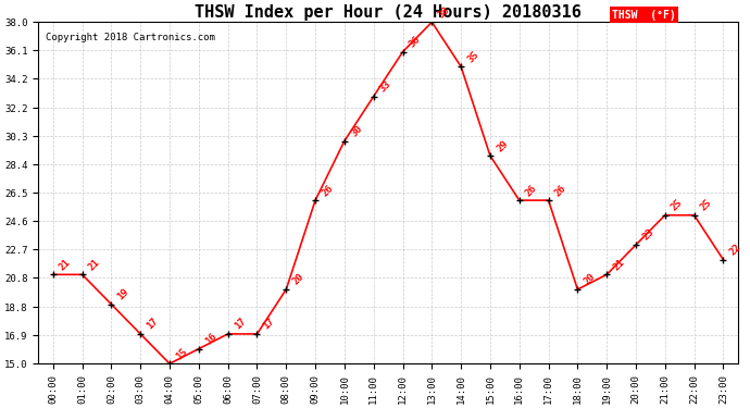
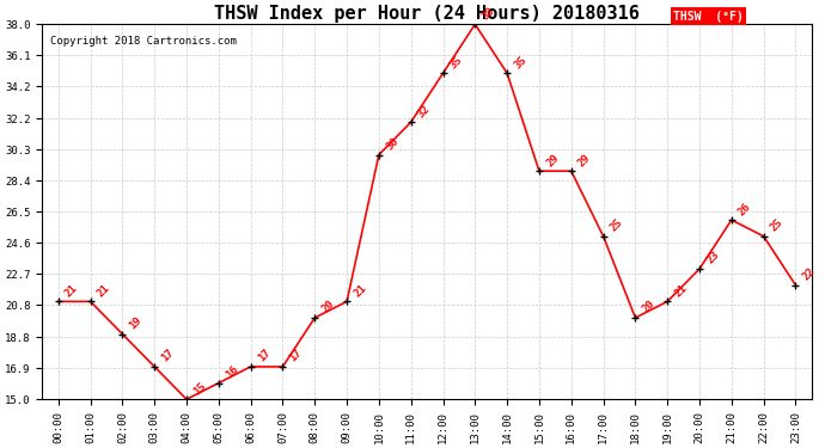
09:00: 26 -> 21
11:00: 33 -> 32
12:00: 36 -> 35
16:00: 26 -> 29
17:00: 26 -> 25
21:00: 25 -> 26
